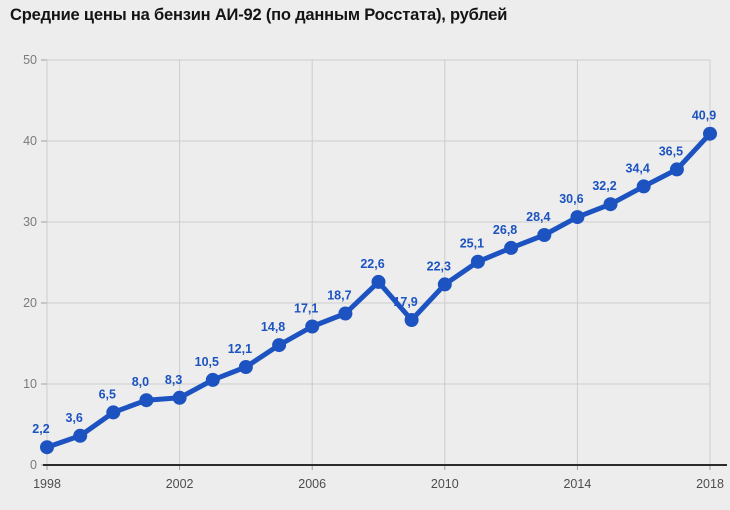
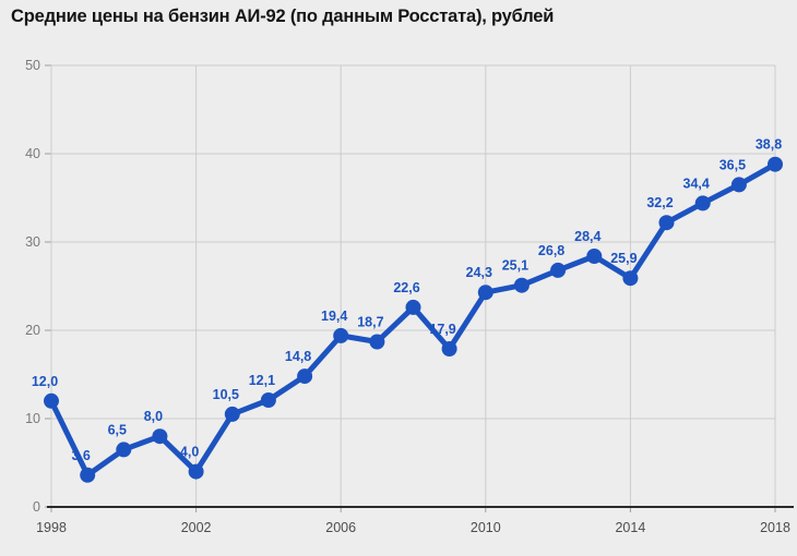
1998: 2,2 -> 12,0
2002: 8,3 -> 4,0
2006: 17,1 -> 19,4
2010: 22,3 -> 24,3
2014: 30,6 -> 25,9
2018: 40,9 -> 38,8
